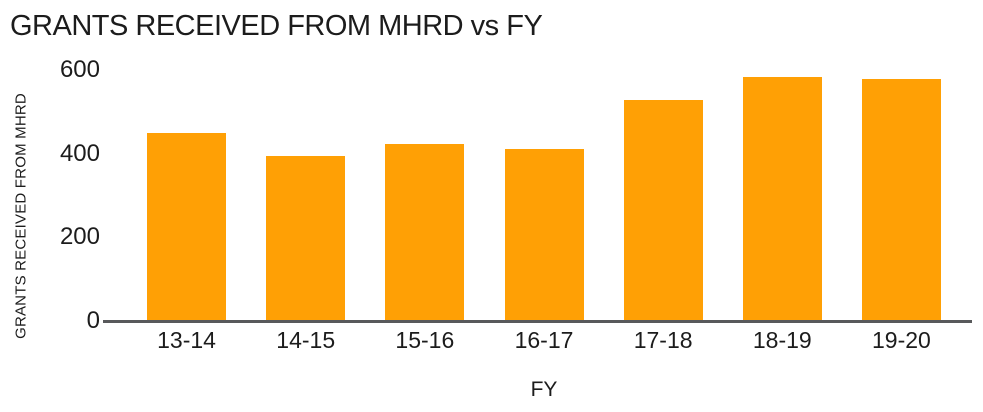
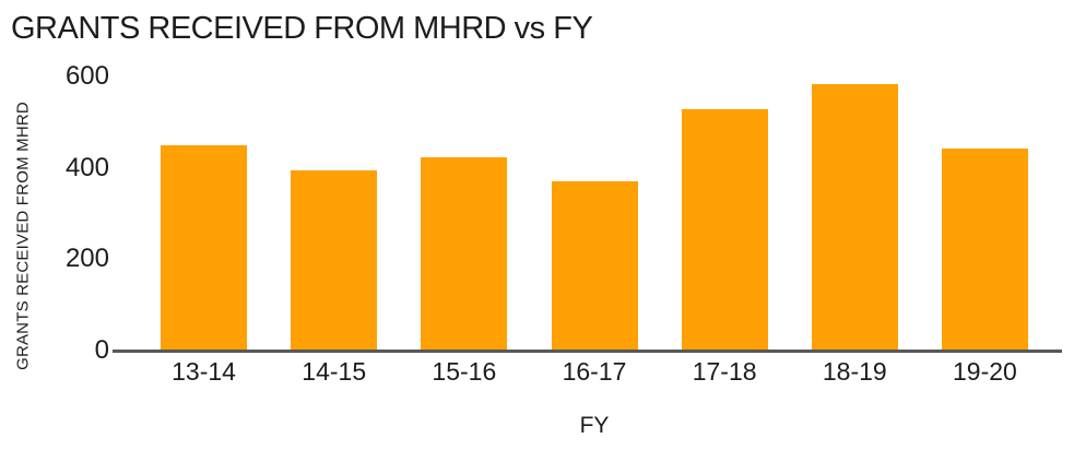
16-17: 410 -> 370
19-20: 580 -> 440
